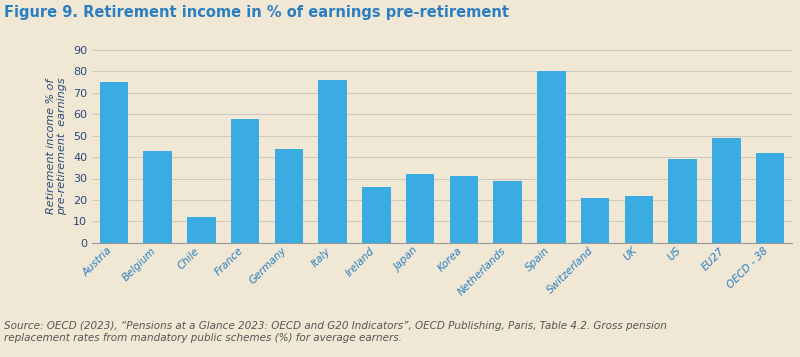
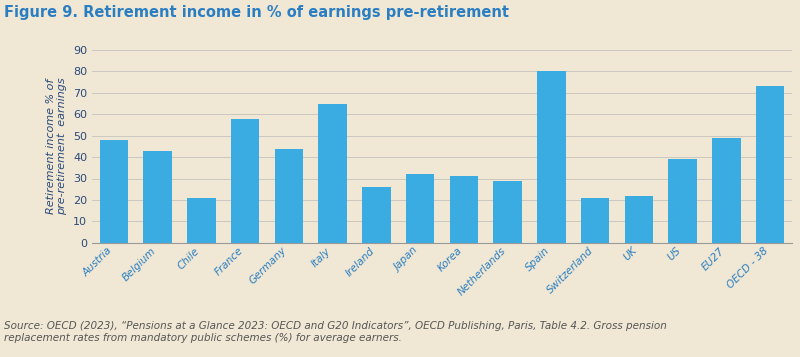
Austria: 75 -> 48
Chile: 12 -> 21
Italy: 76 -> 65
OECD - 38: 42 -> 73
